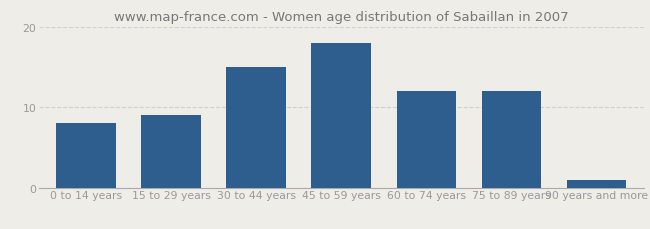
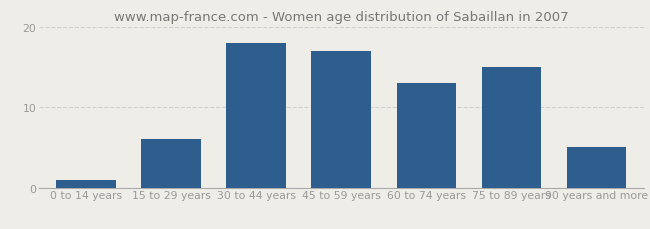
0 to 14 years: 8 -> 1
15 to 29 years: 9 -> 6
30 to 44 years: 15 -> 18
45 to 59 years: 18 -> 17
60 to 74 years: 12 -> 13
75 to 89 years: 12 -> 15
90 years and more: 1 -> 5
